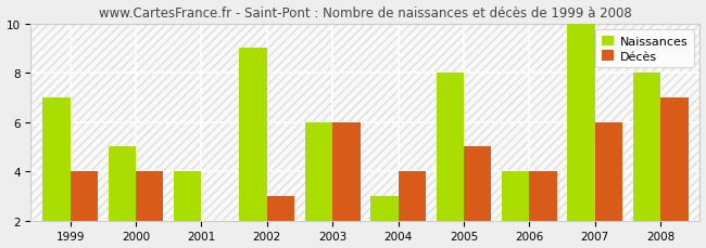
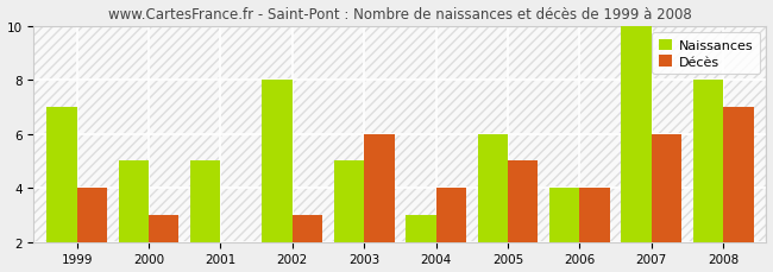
Décès/2000: 4 -> 3
Naissances/2001: 4 -> 5
Naissances/2002: 9 -> 8
Naissances/2003: 6 -> 5
Naissances/2005: 8 -> 6
